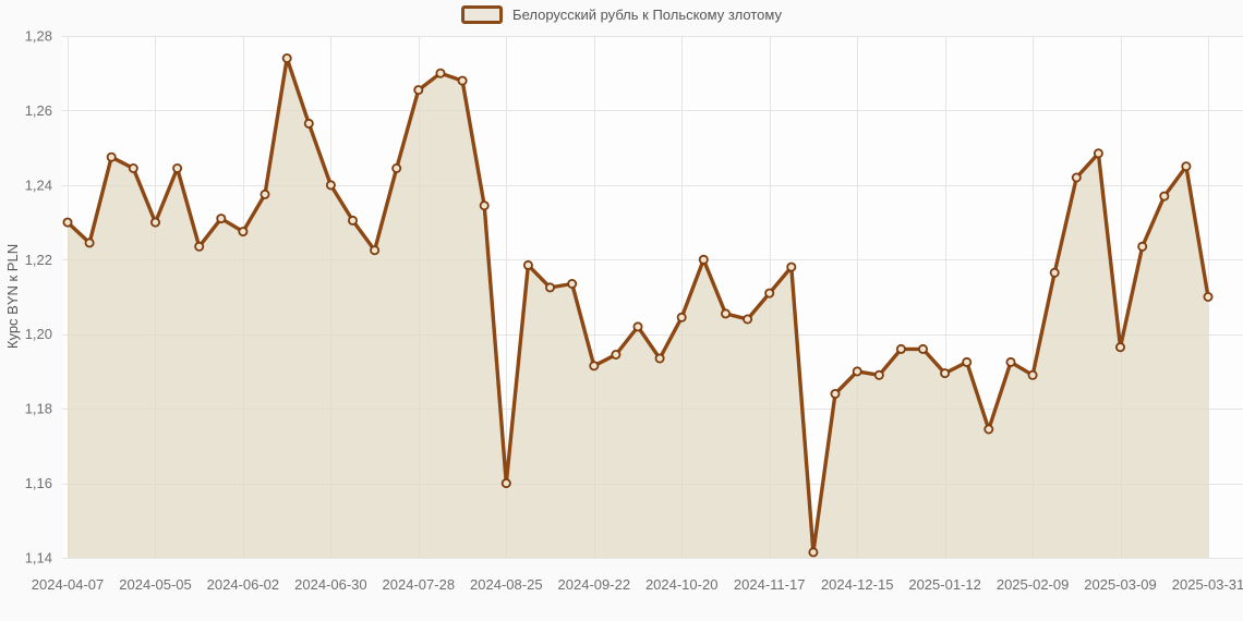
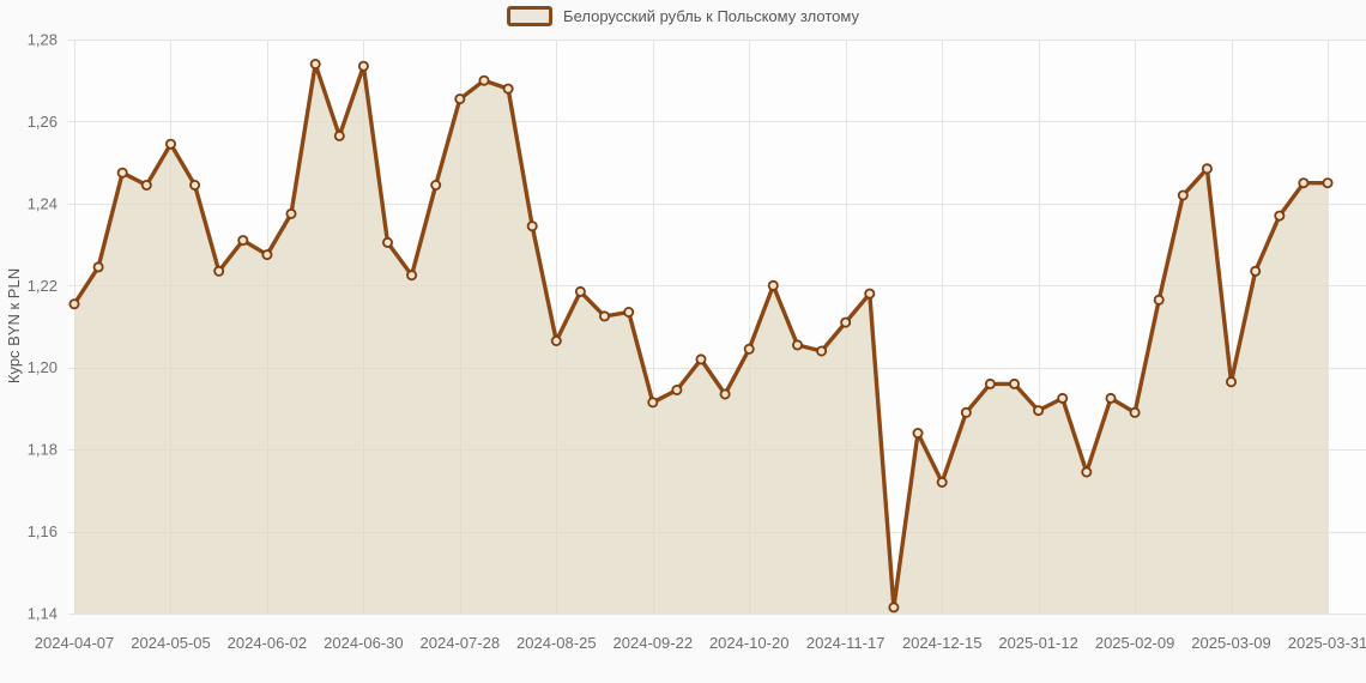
2024-04-07: 1,23 -> 1,22
2024-05-05: 1,23 -> 1,25
2024-06-30: 1,24 -> 1,27
2024-08-25: 1,16 -> 1,21
2024-12-15: 1,19 -> 1,17
2025-03-31: 1,21 -> 1,25
